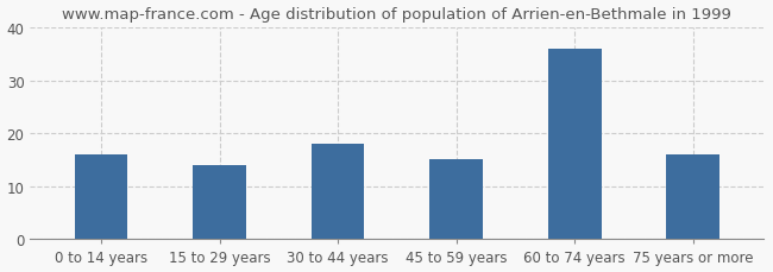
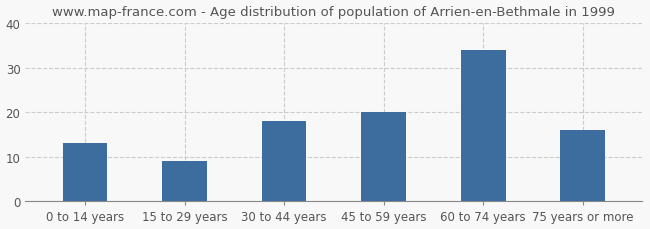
0 to 14 years: 16 -> 13
15 to 29 years: 14 -> 9
45 to 59 years: 15 -> 20
60 to 74 years: 36 -> 34
